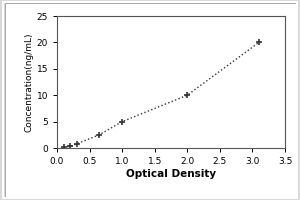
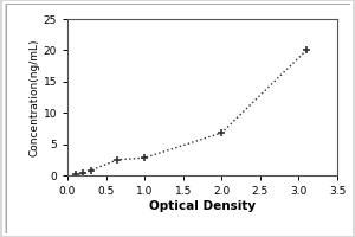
1.0: 5.0 -> 2.8
2.0: 10.0 -> 6.8
